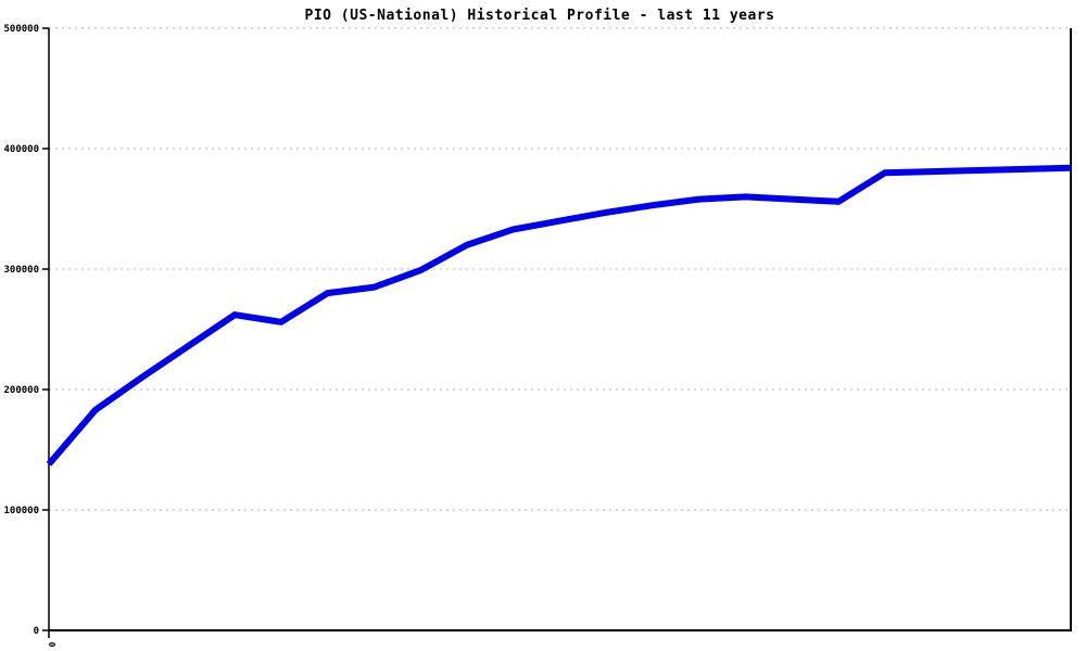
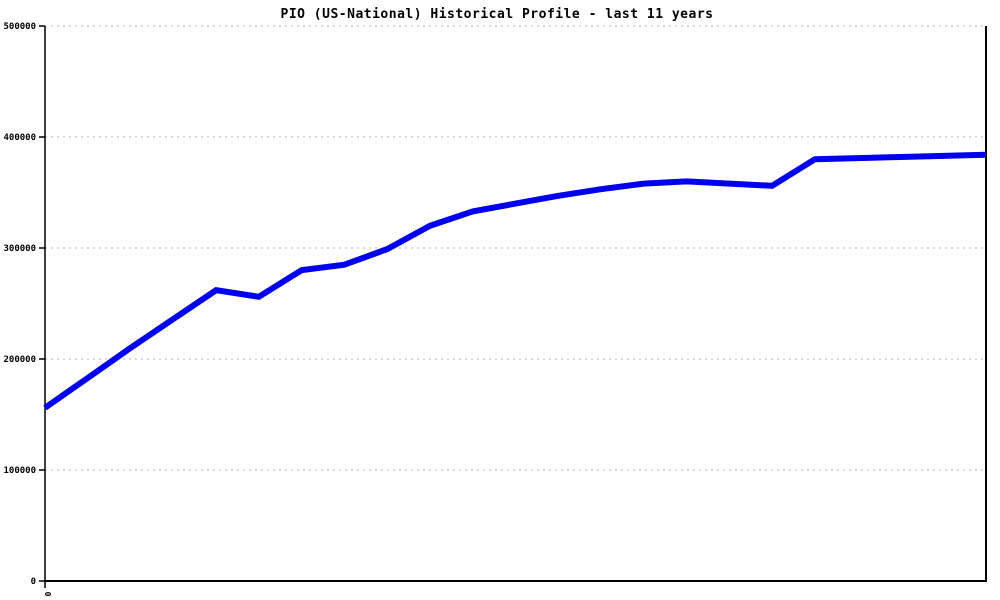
0: 138000 -> 156000
